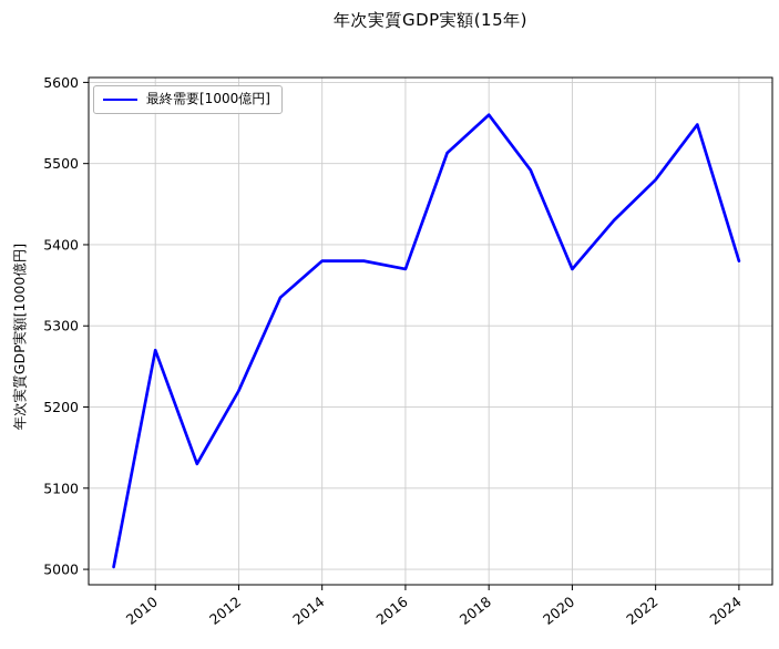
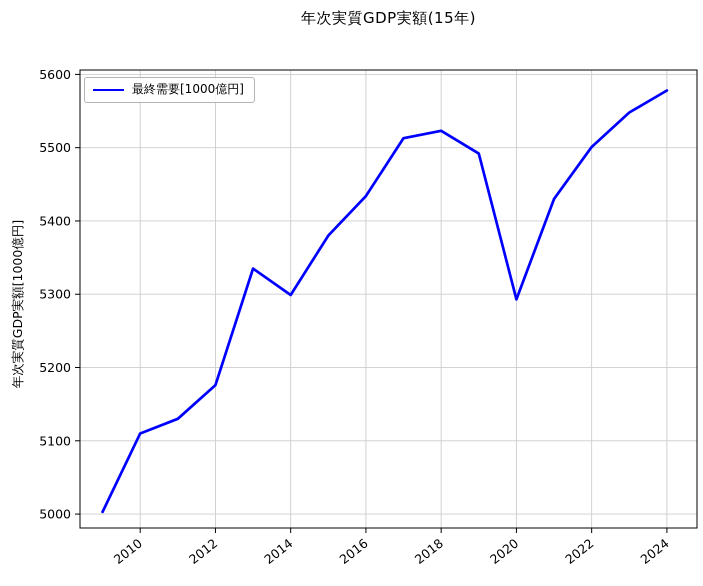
2010: 5270 -> 5110
2012: 5220 -> 5180
2014: 5380 -> 5300
2016: 5370 -> 5430
2018: 5560 -> 5520
2020: 5370 -> 5290
2022: 5480 -> 5500
2024: 5380 -> 5580
